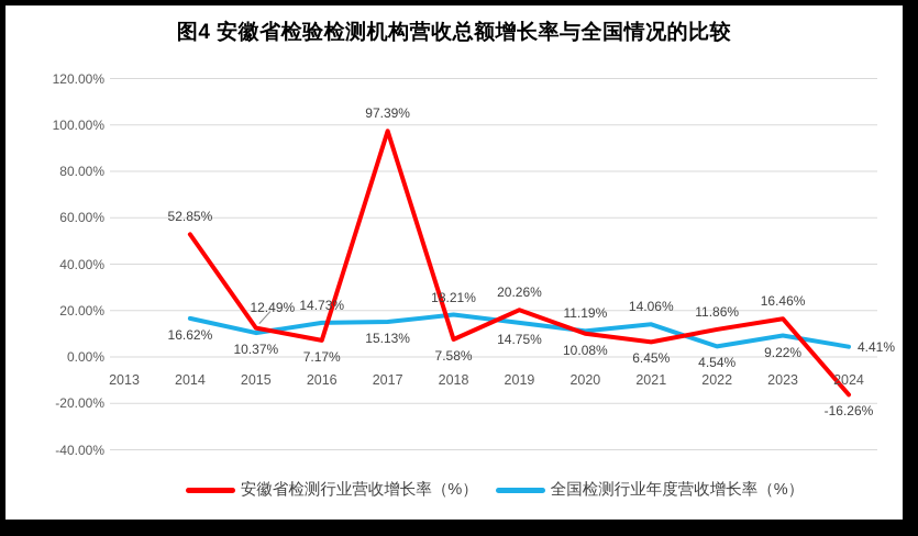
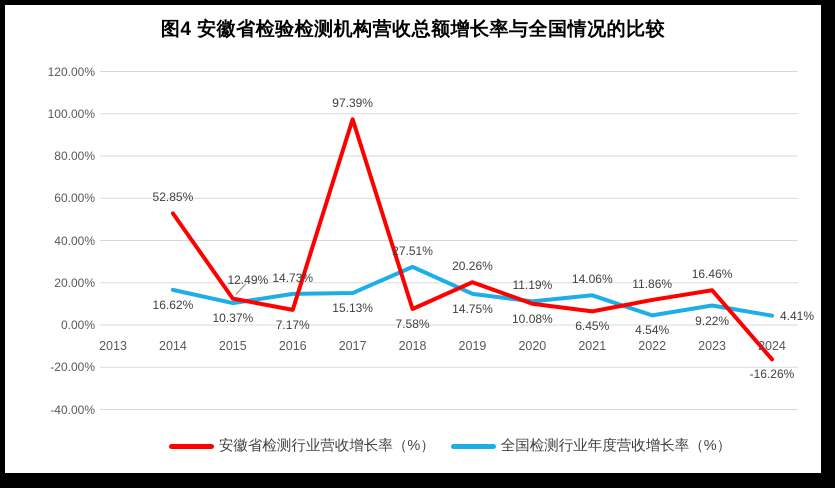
全国检测行业年度营收增长率（%）/2018: 18.21% -> 27.51%
